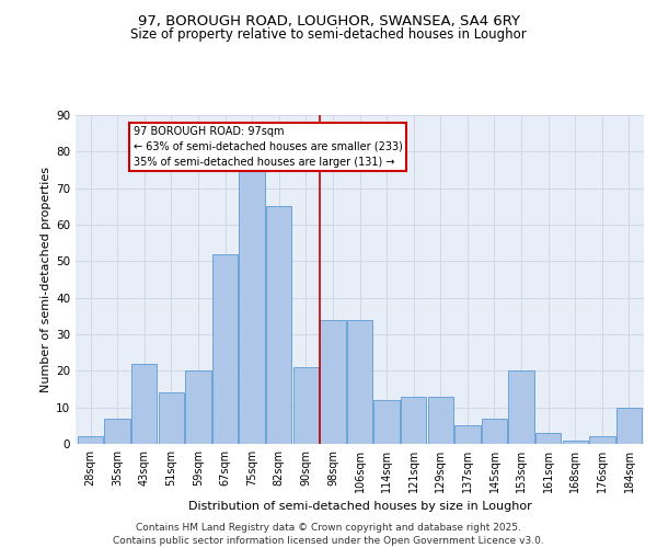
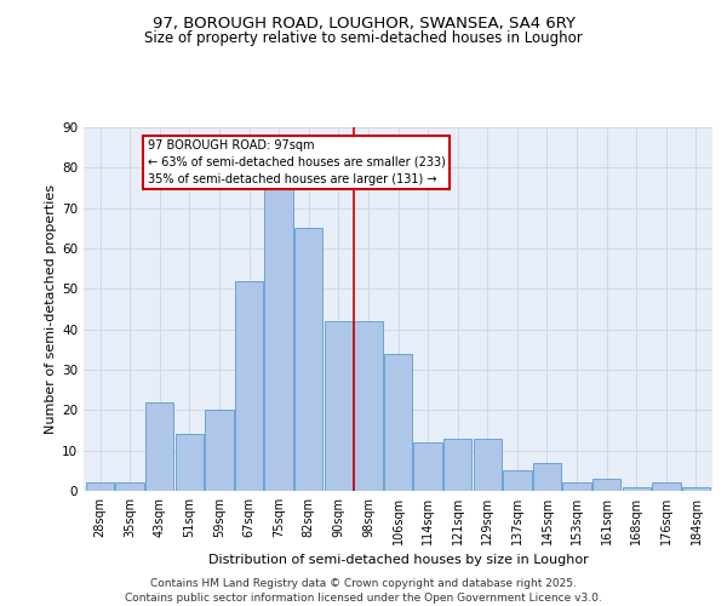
35sqm: 7 -> 2
90sqm: 21 -> 42
98sqm: 34 -> 42
153sqm: 20 -> 2
184sqm: 10 -> 1
